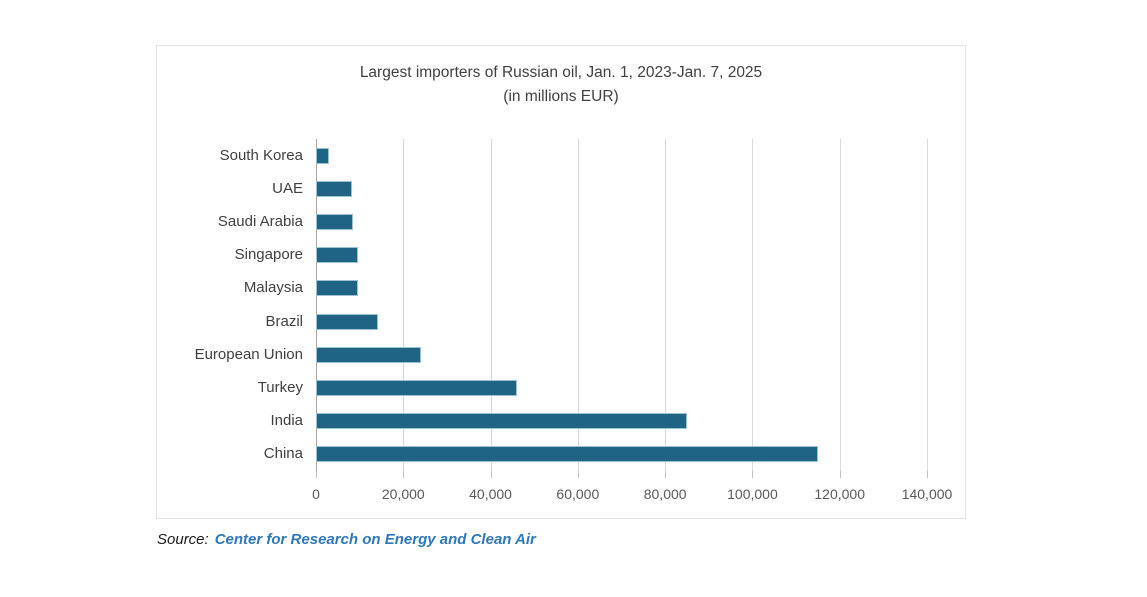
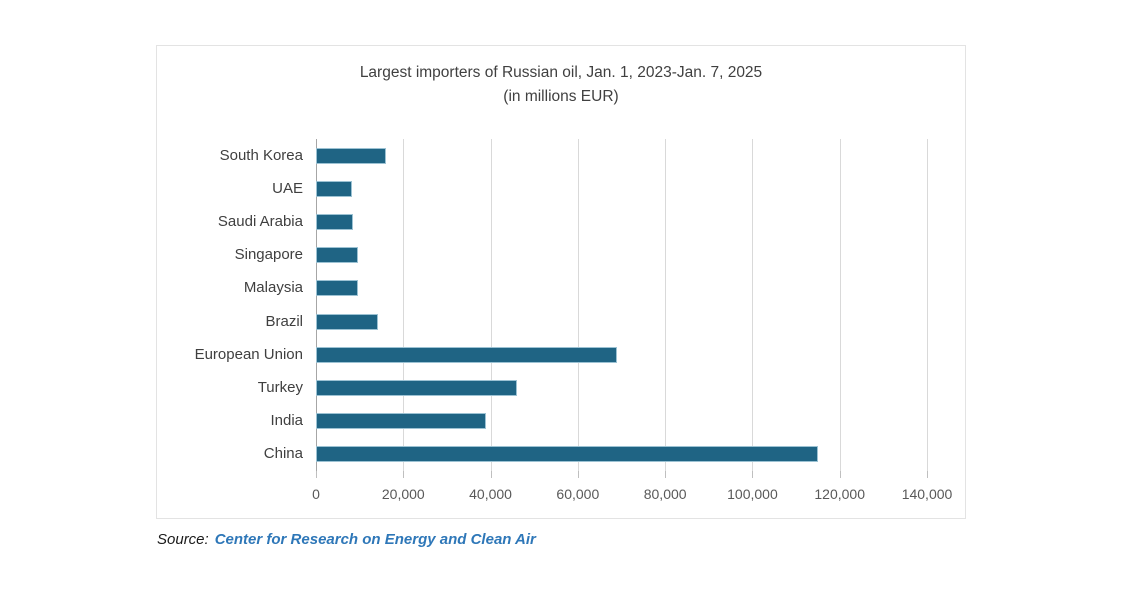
South Korea: 3000 -> 16000
European Union: 24000 -> 69000
India: 85000 -> 39000
